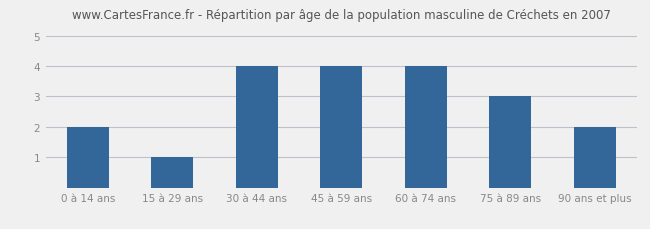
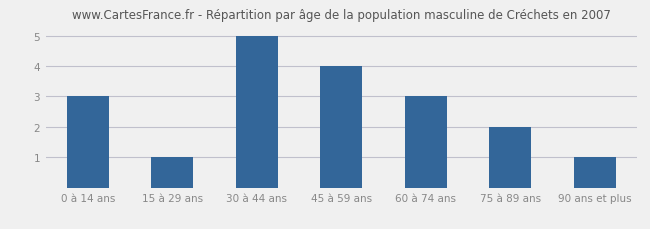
0 à 14 ans: 2 -> 3
30 à 44 ans: 4 -> 5
60 à 74 ans: 4 -> 3
75 à 89 ans: 3 -> 2
90 ans et plus: 2 -> 1
